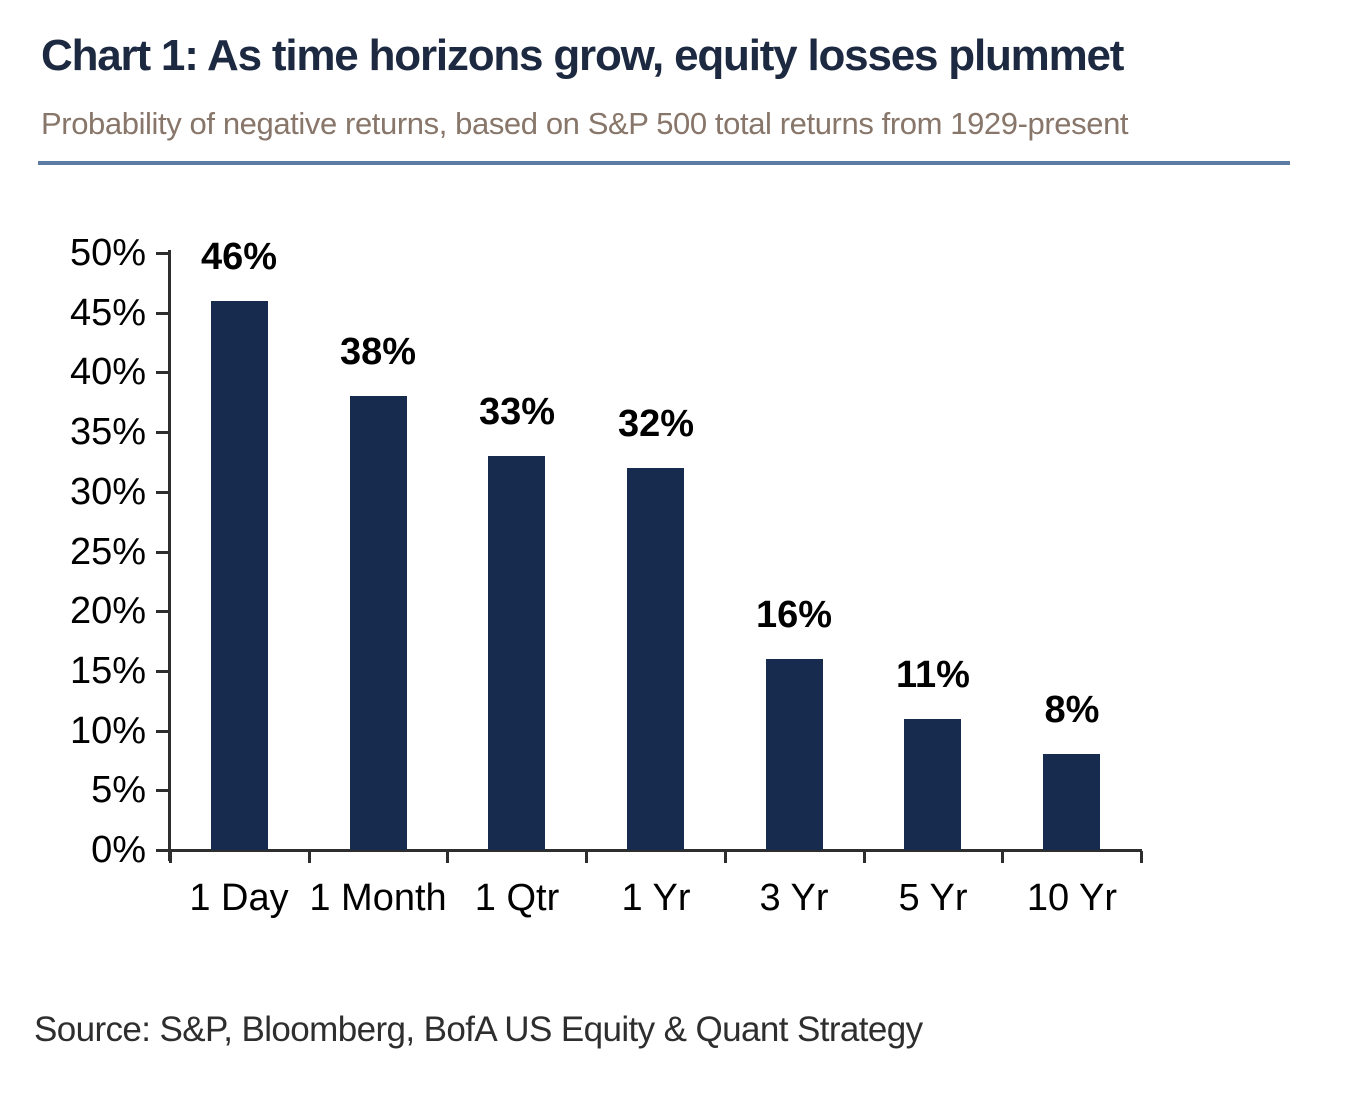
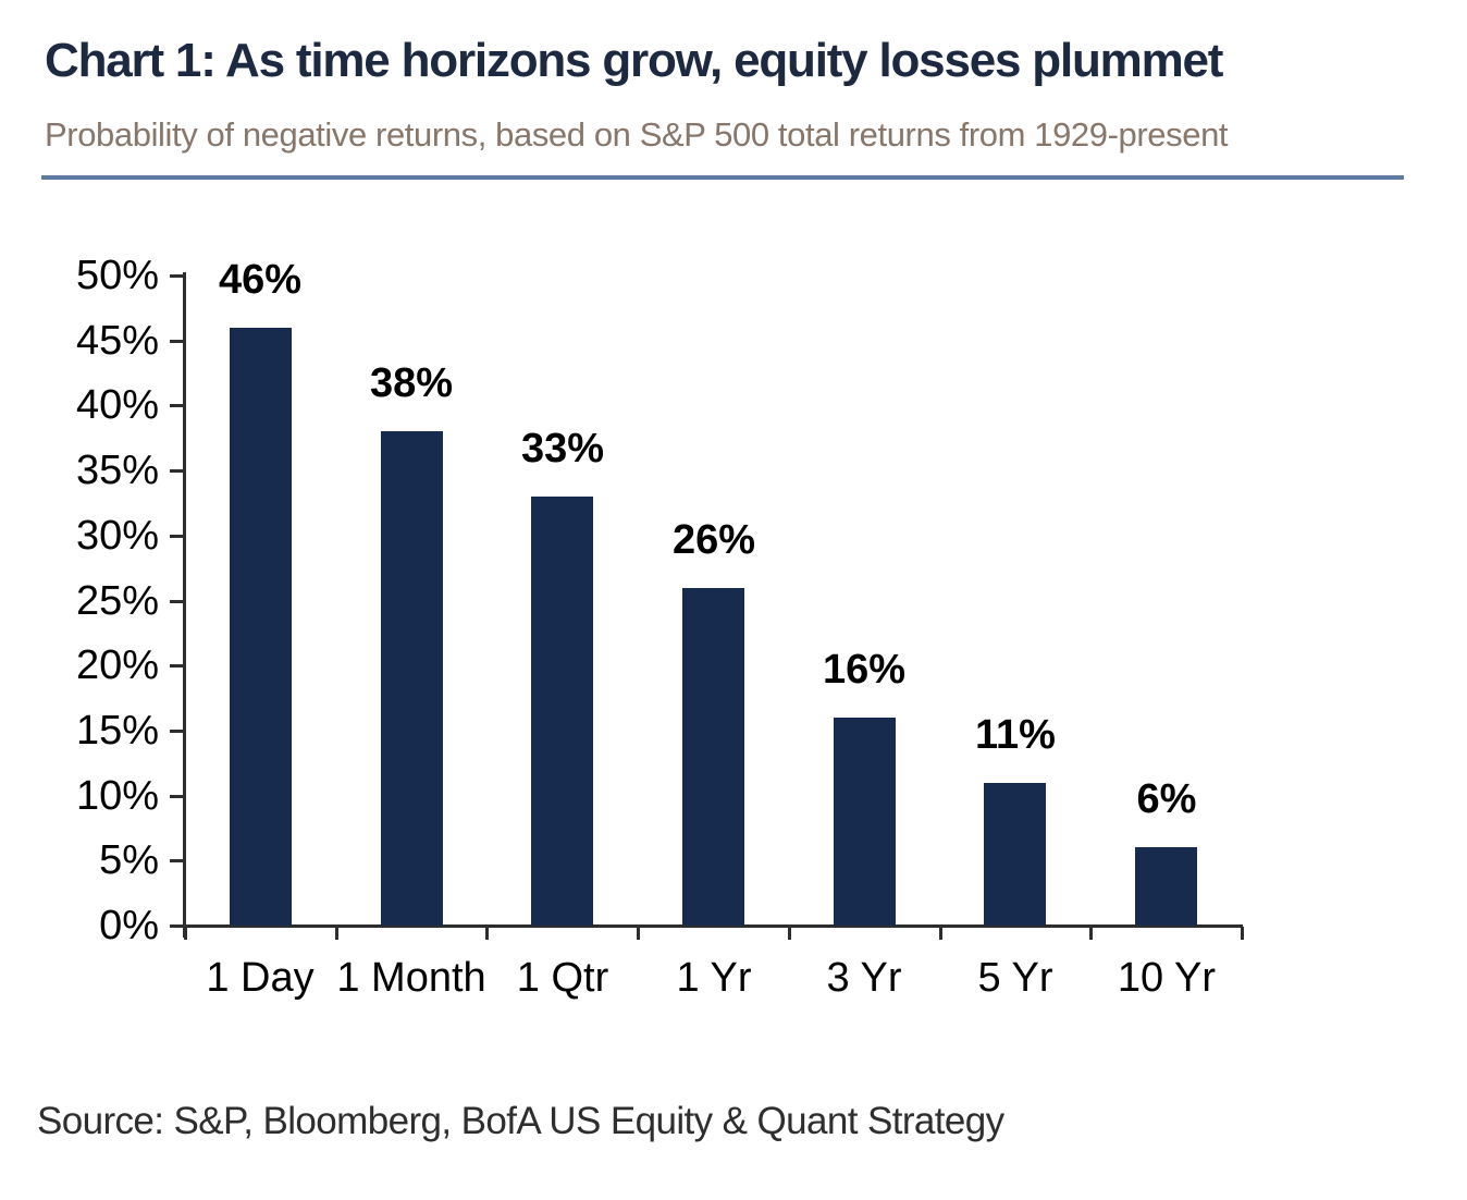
1 Yr: 32% -> 26%
10 Yr: 8% -> 6%
